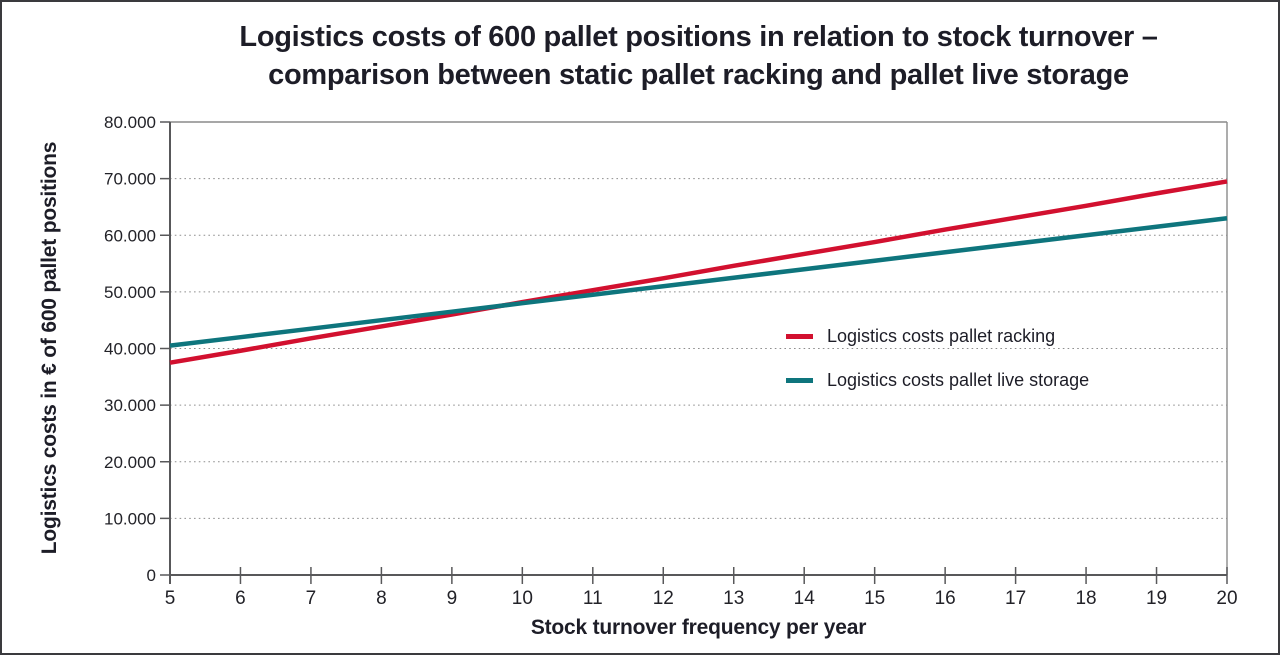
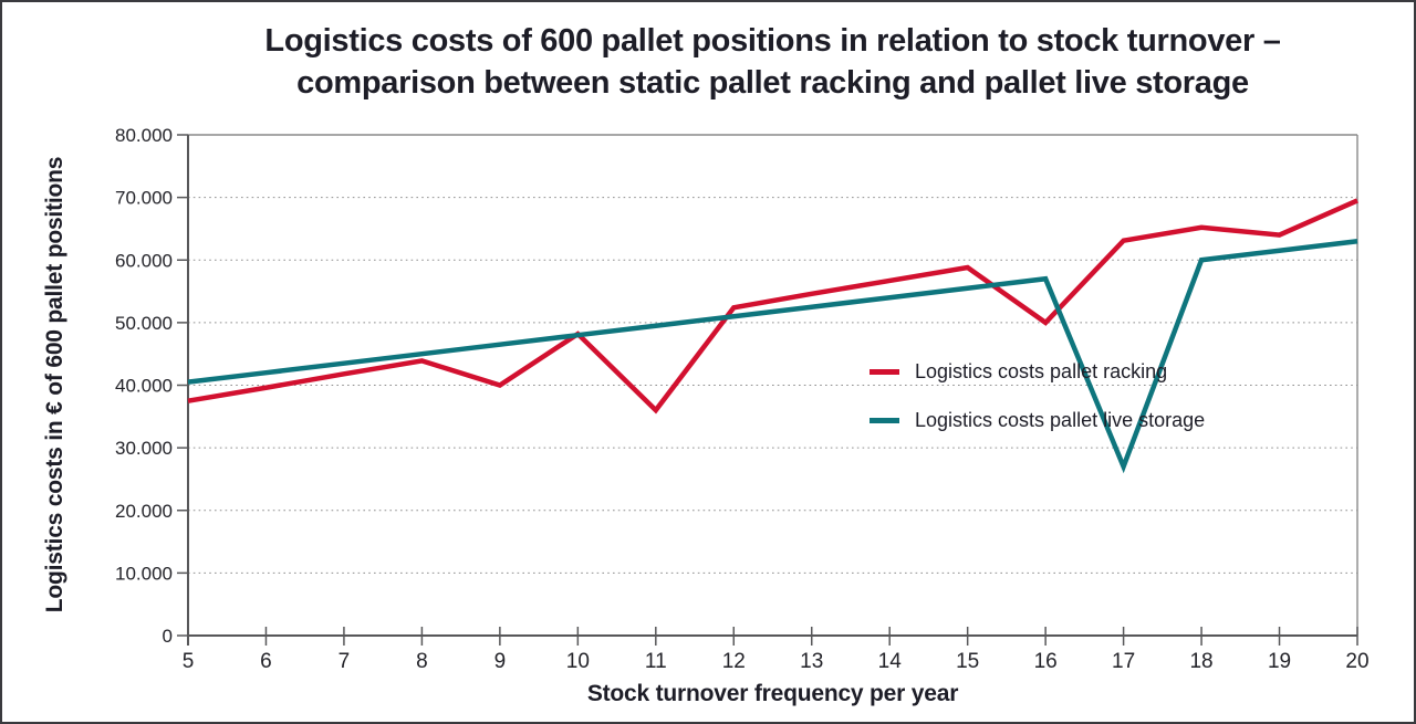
Logistics costs pallet racking/9: 46000 -> 40000
Logistics costs pallet racking/11: 50000 -> 36000
Logistics costs pallet racking/16: 61000 -> 50000
Logistics costs pallet live storage/17: 58000 -> 27000
Logistics costs pallet racking/19: 67000 -> 64000
